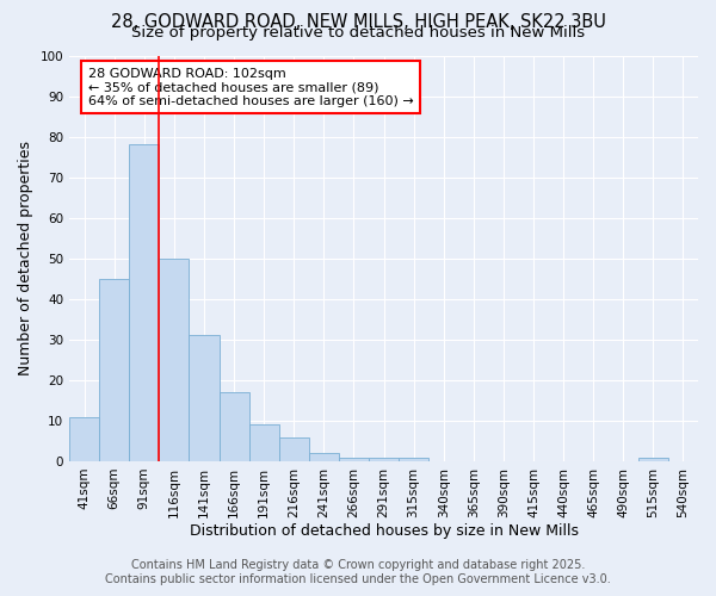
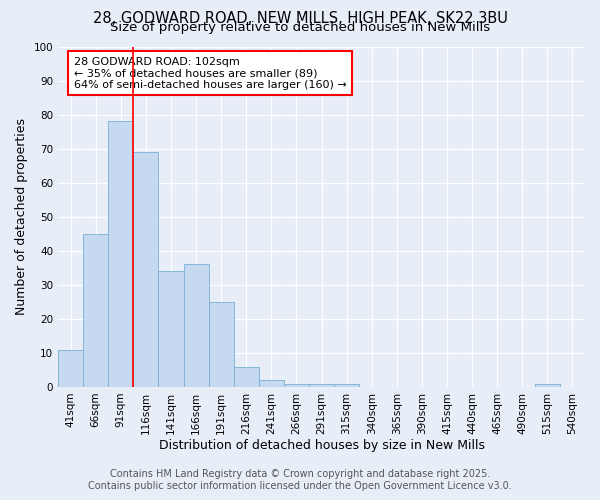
116sqm: 50 -> 69
141sqm: 31 -> 34
166sqm: 17 -> 36
191sqm: 9 -> 25
